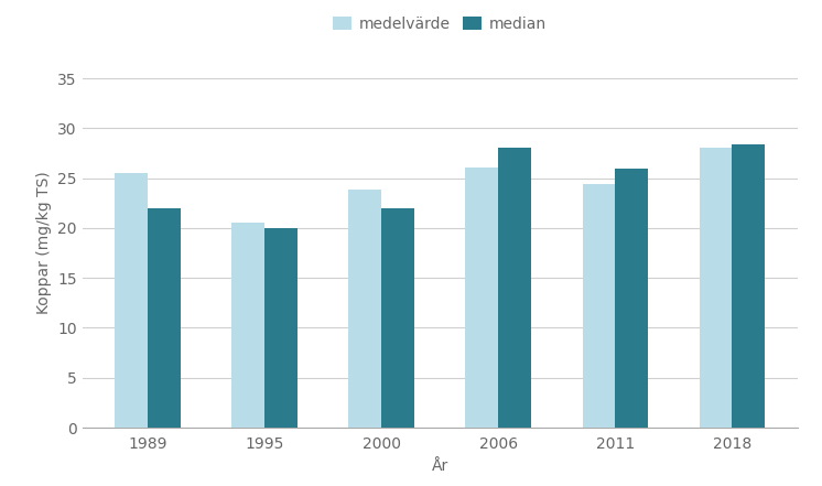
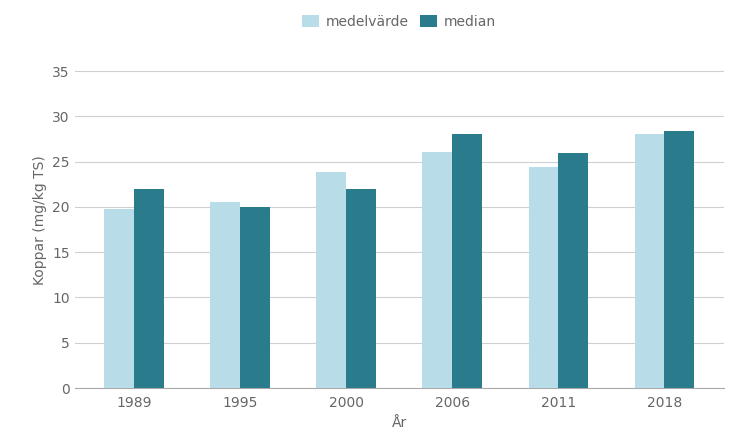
medelvärde/1989: 25.5 -> 19.8
